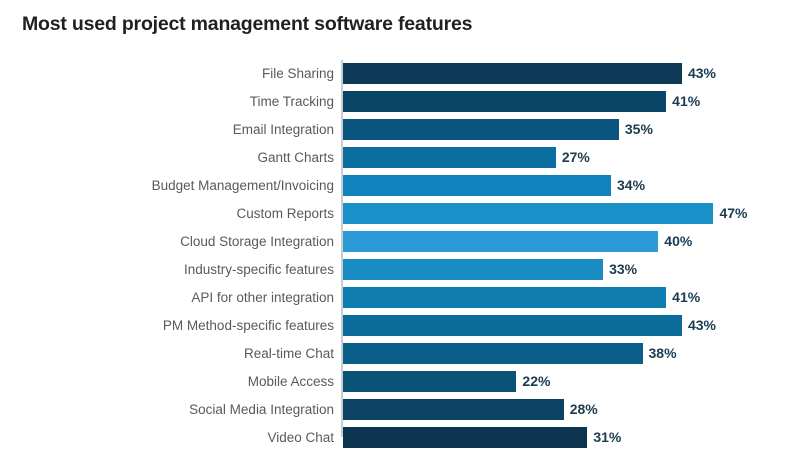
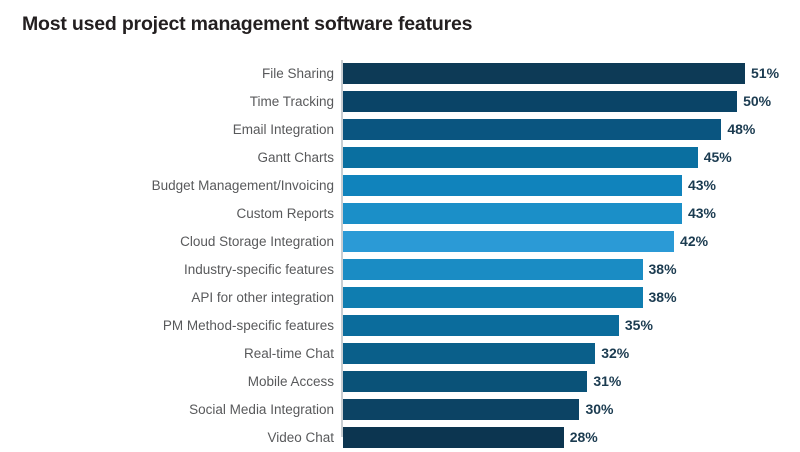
File Sharing: 43% -> 51%
Time Tracking: 41% -> 50%
Email Integration: 35% -> 48%
Gantt Charts: 27% -> 45%
Budget Management/Invoicing: 34% -> 43%
Custom Reports: 47% -> 43%
Cloud Storage Integration: 40% -> 42%
Industry-specific features: 33% -> 38%
API for other integration: 41% -> 38%
PM Method-specific features: 43% -> 35%
Real-time Chat: 38% -> 32%
Mobile Access: 22% -> 31%
Social Media Integration: 28% -> 30%
Video Chat: 31% -> 28%
